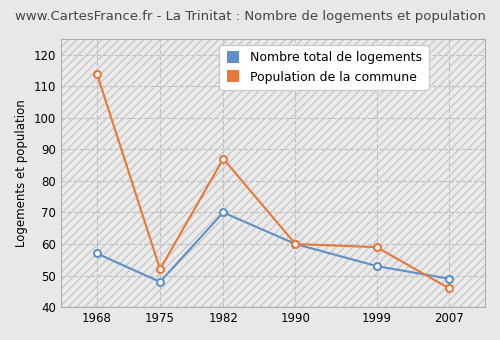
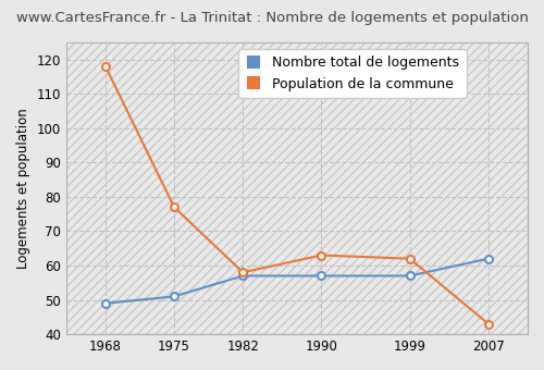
Nombre total de logements/1968: 57 -> 49
Population de la commune/1968: 114 -> 118
Nombre total de logements/1975: 48 -> 51
Population de la commune/1975: 52 -> 77
Nombre total de logements/1982: 70 -> 57
Population de la commune/1982: 87 -> 58
Nombre total de logements/1990: 60 -> 57
Population de la commune/1990: 60 -> 63
Nombre total de logements/1999: 53 -> 57
Population de la commune/1999: 59 -> 62
Nombre total de logements/2007: 49 -> 62
Population de la commune/2007: 46 -> 43
